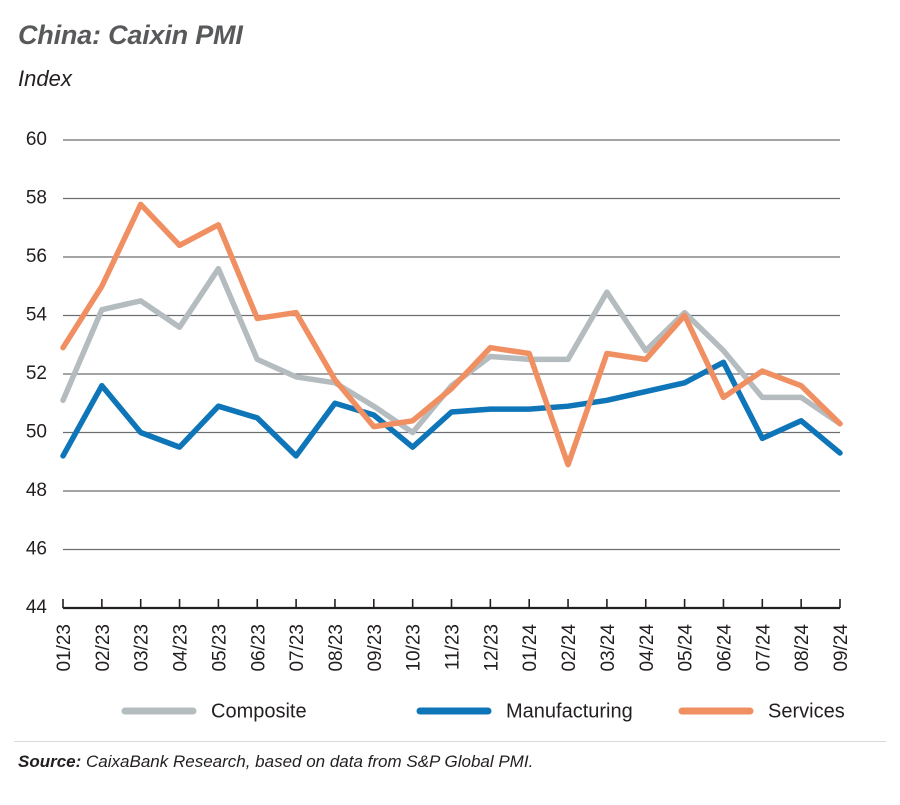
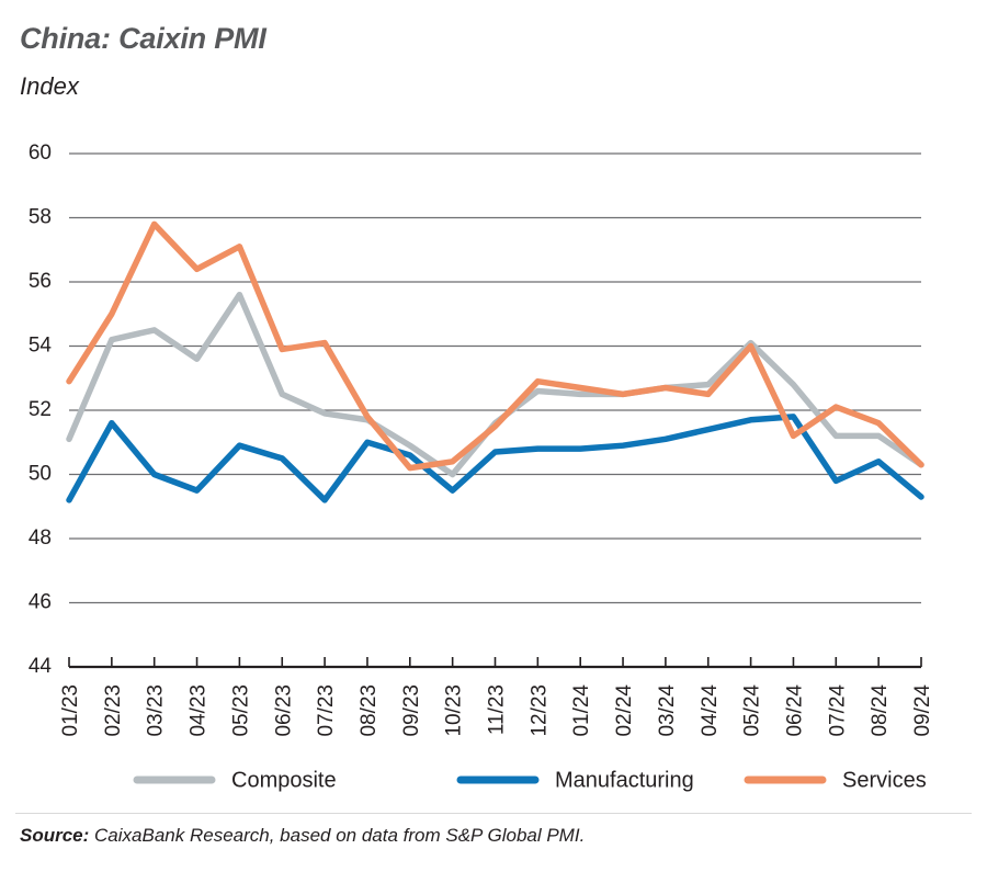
Services/02/24: 48.9 -> 52.5
Composite/03/24: 54.8 -> 52.7
Manufacturing/06/24: 52.4 -> 51.8
